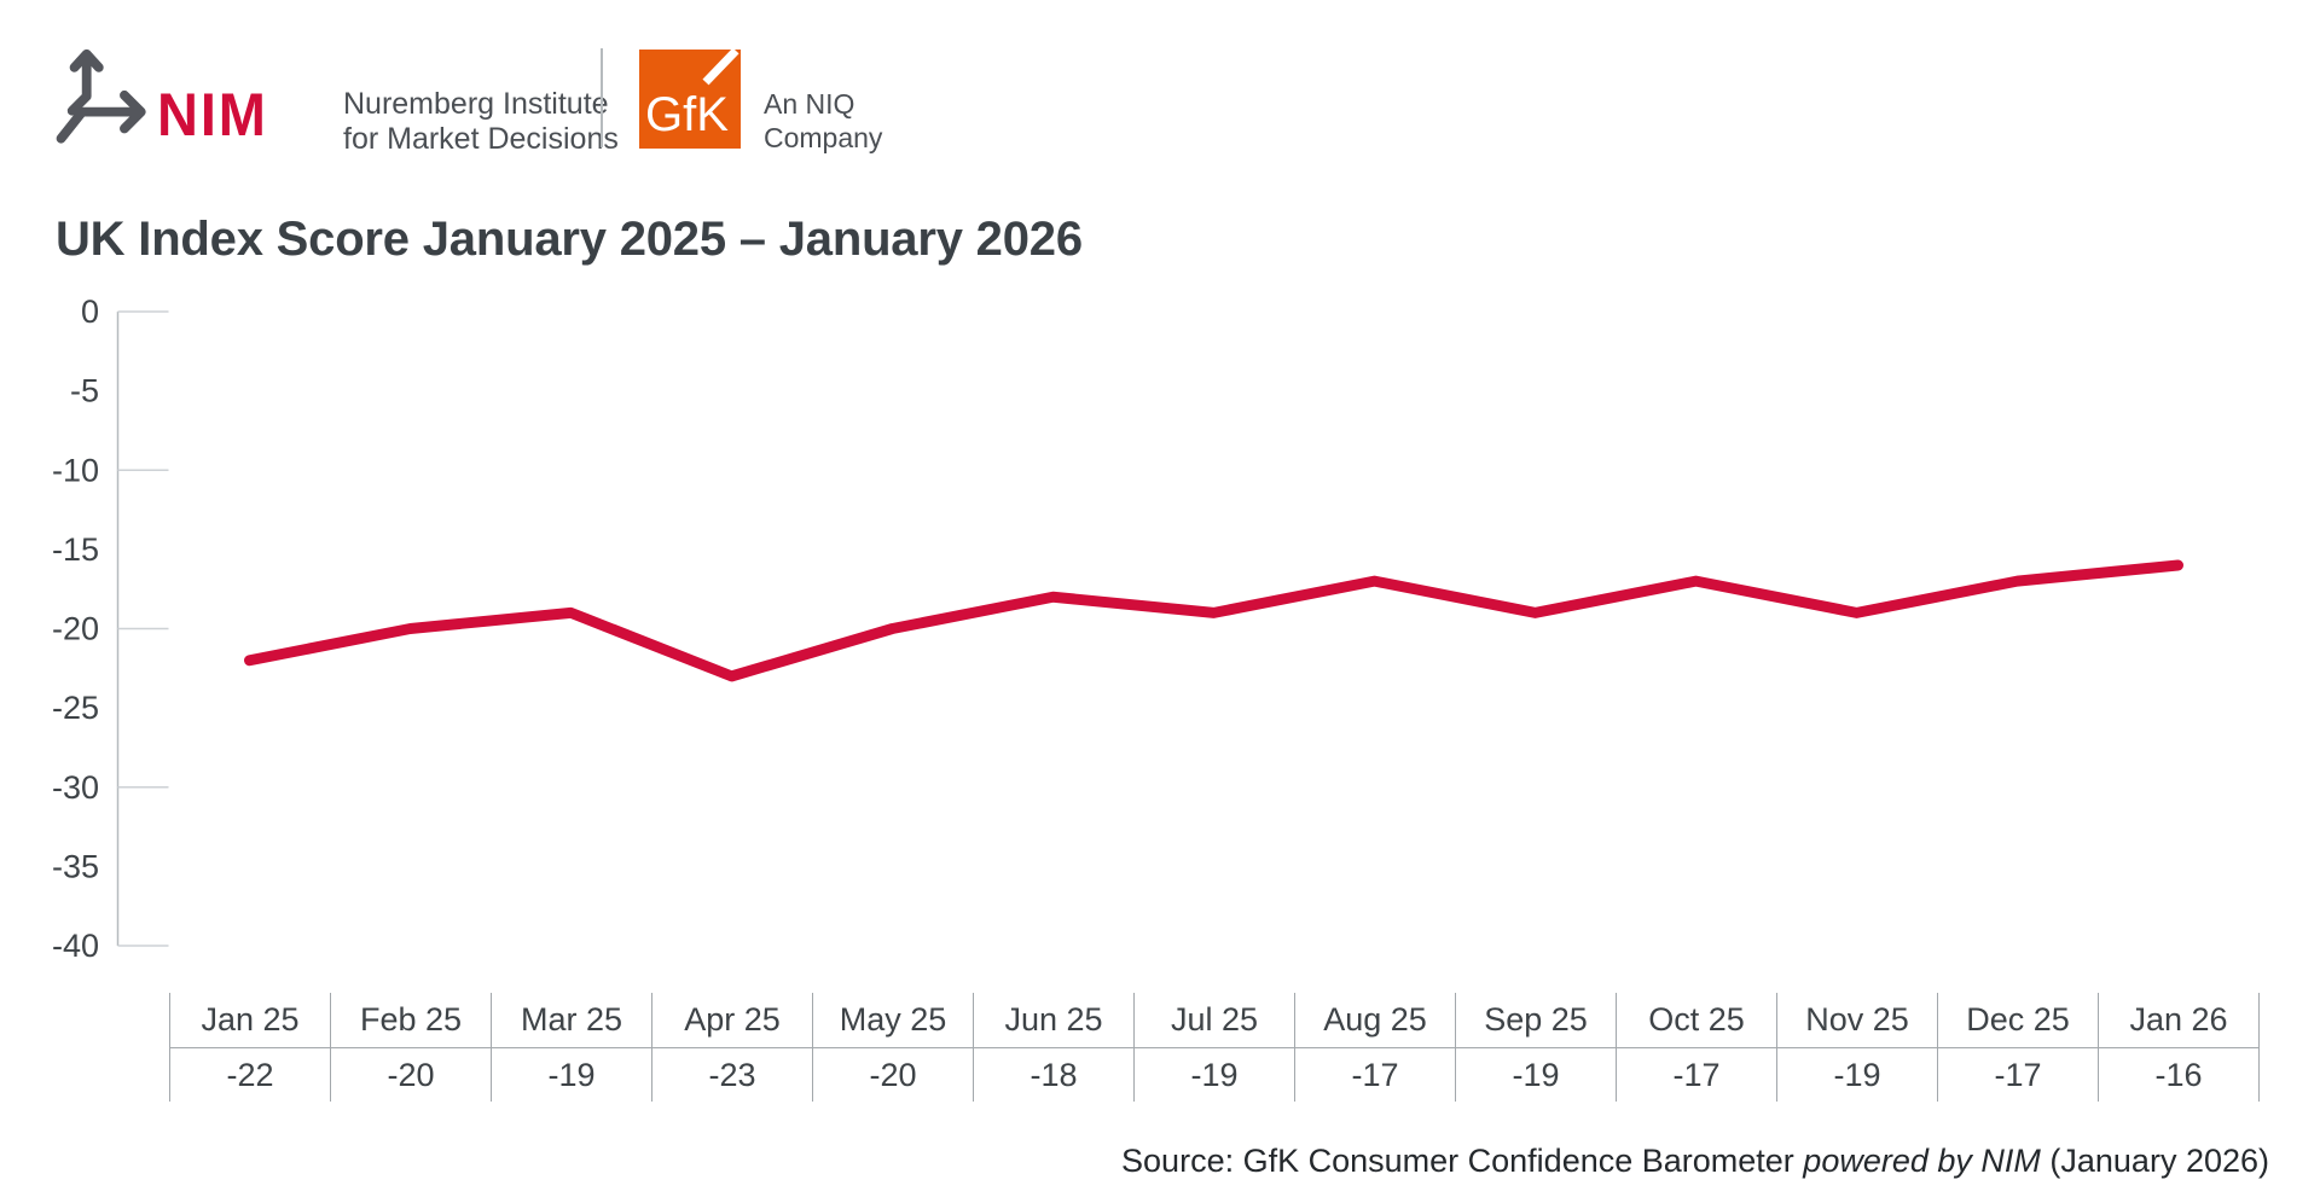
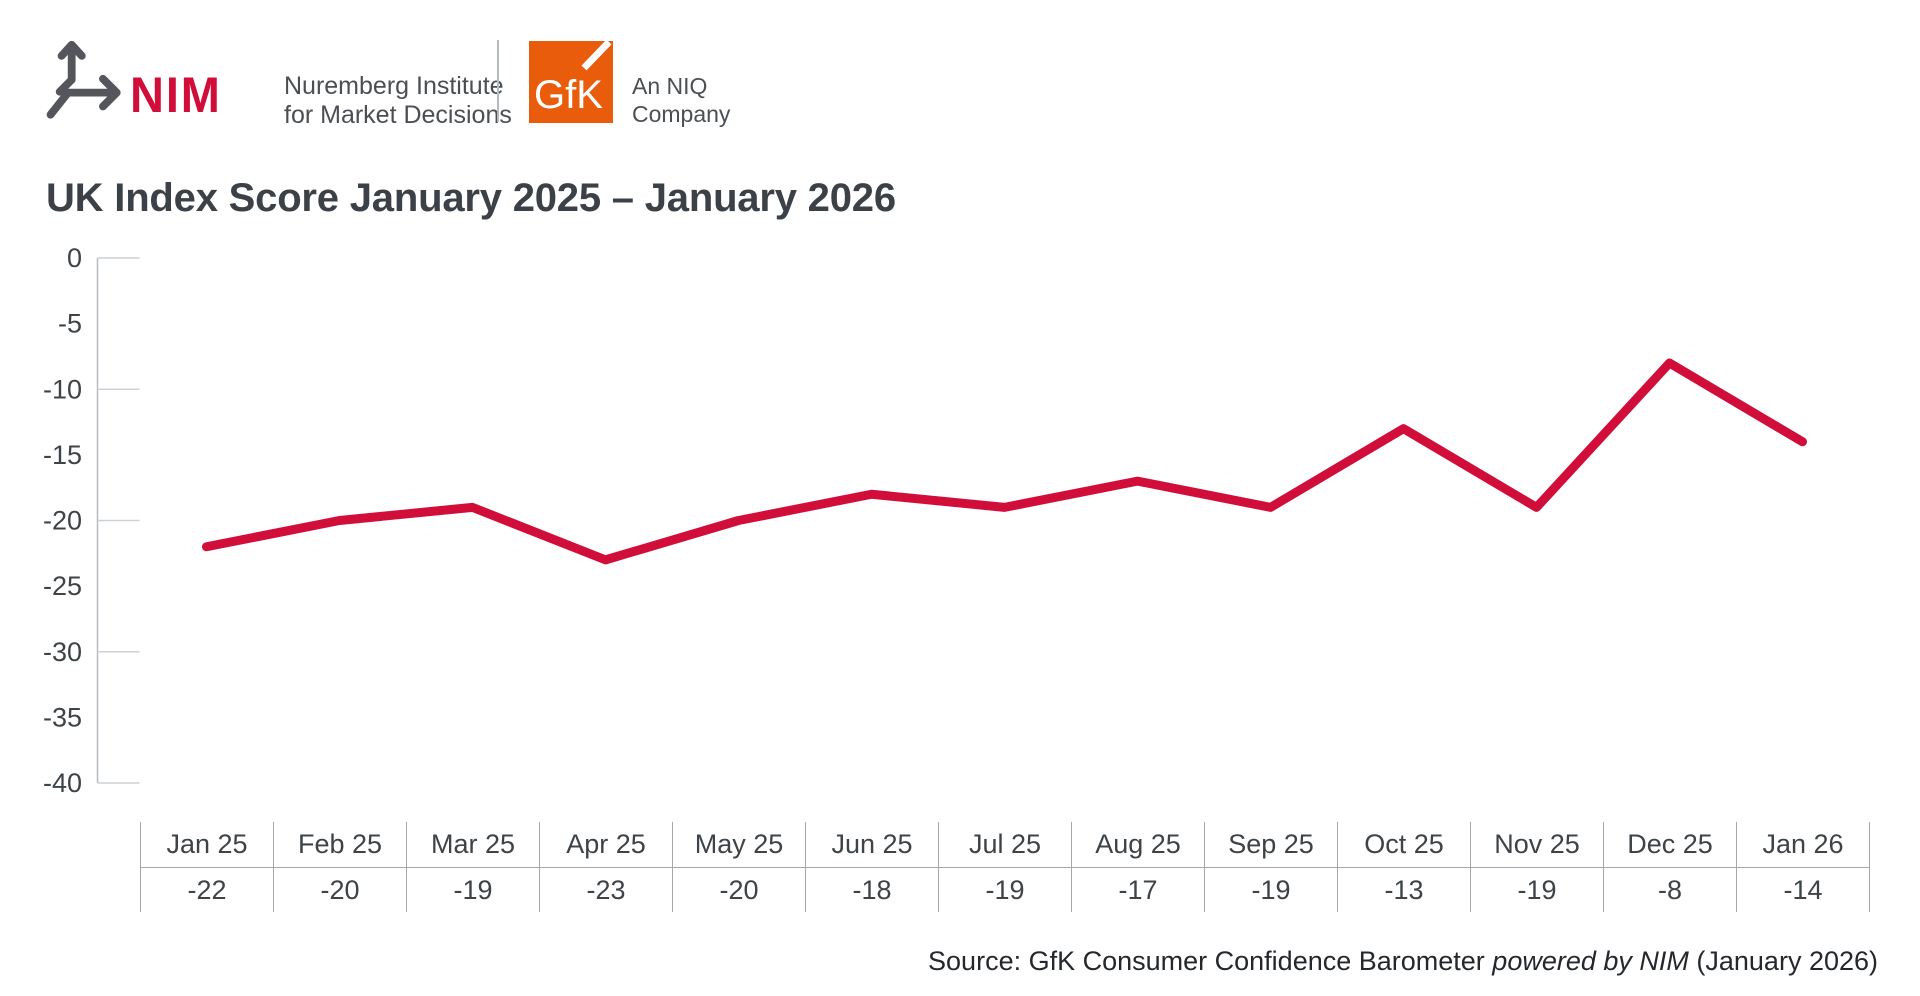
Oct 25: -17 -> -13
Dec 25: -17 -> -8
Jan 26: -16 -> -14
